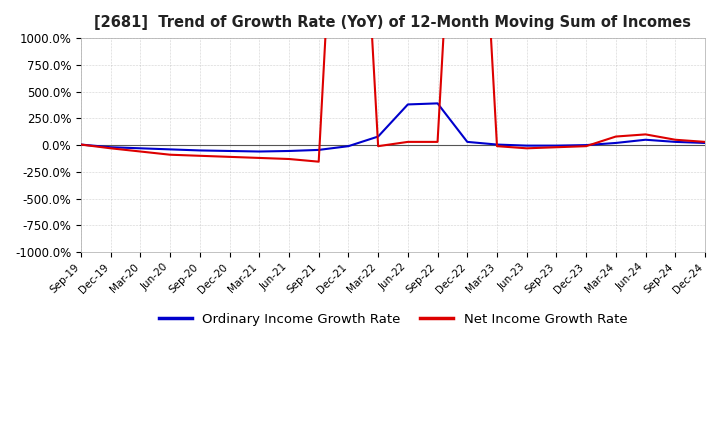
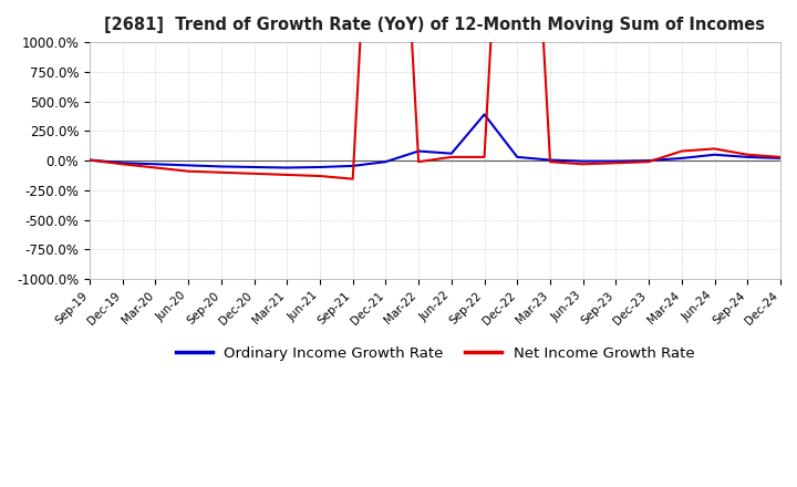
Ordinary Income Growth Rate/Jun-22: 380% -> 60%
